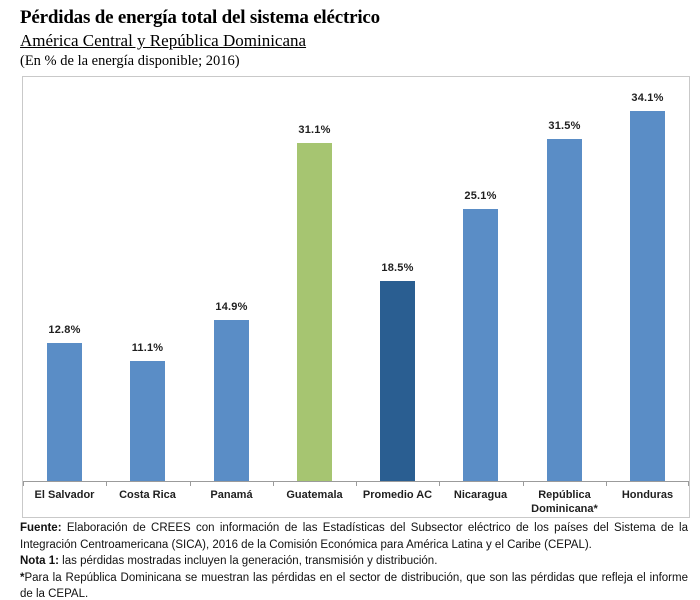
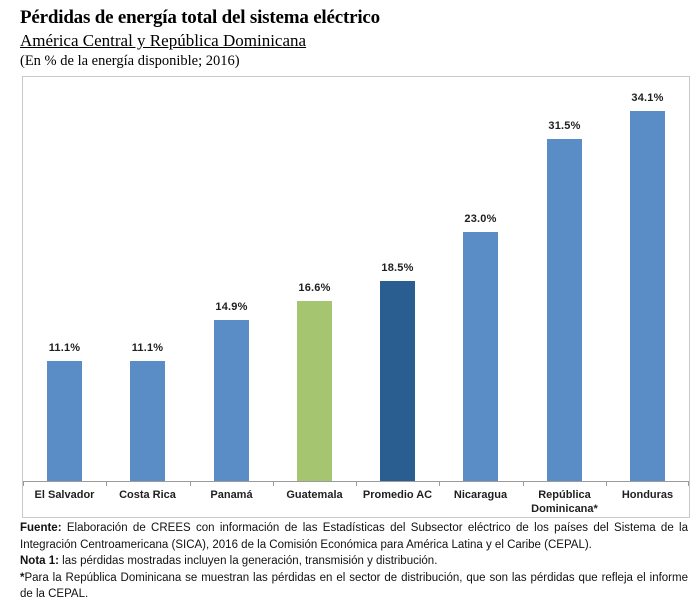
El Salvador: 12.8% -> 11.1%
Guatemala: 31.1% -> 16.6%
Nicaragua: 25.1% -> 23.0%
